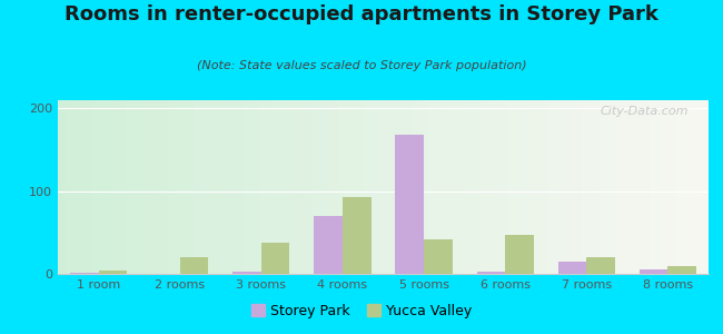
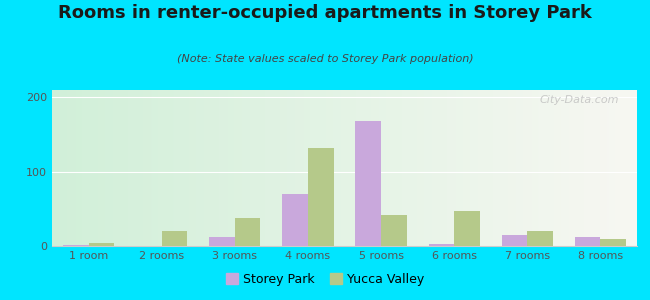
Storey Park/3 rooms: 3 -> 12
Yucca Valley/4 rooms: 93 -> 132
Storey Park/8 rooms: 5 -> 12
